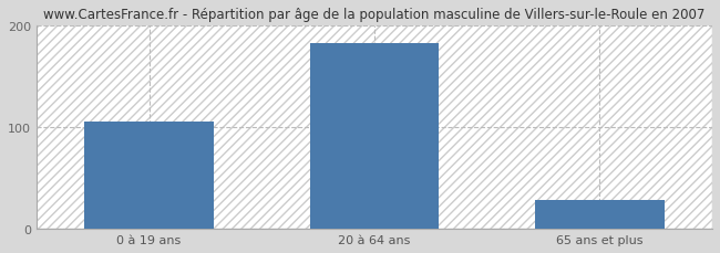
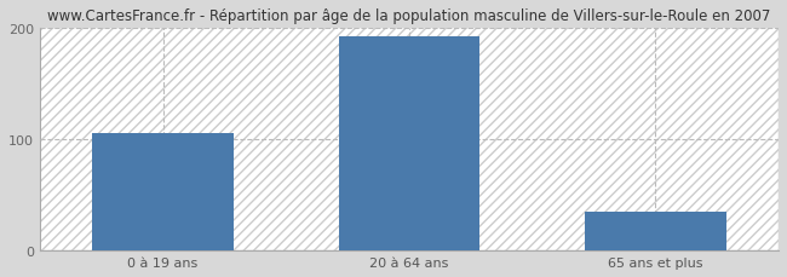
20 à 64 ans: 182 -> 192
65 ans et plus: 28 -> 35
